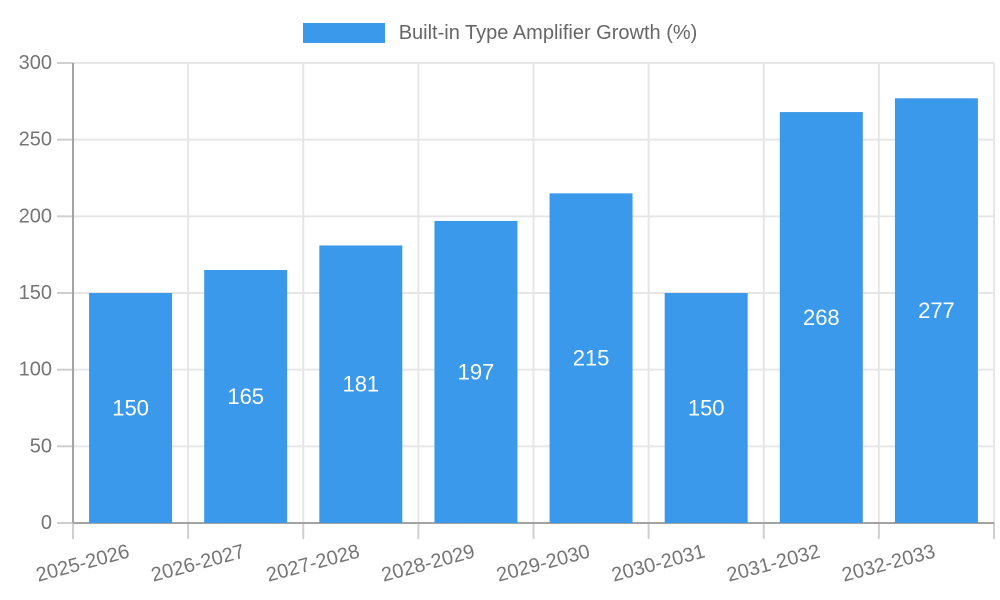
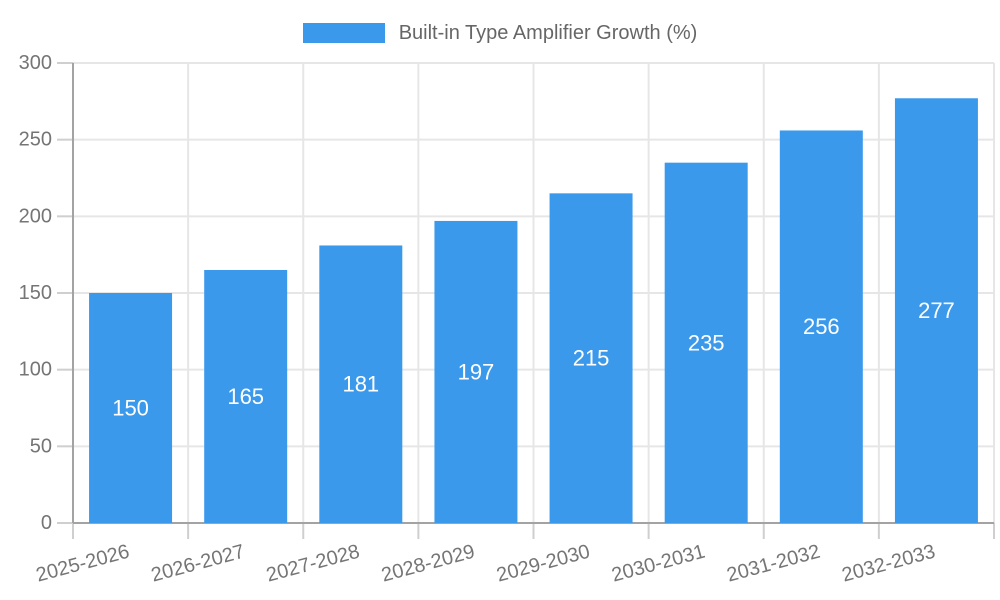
2030-2031: 150 -> 235
2031-2032: 268 -> 256
